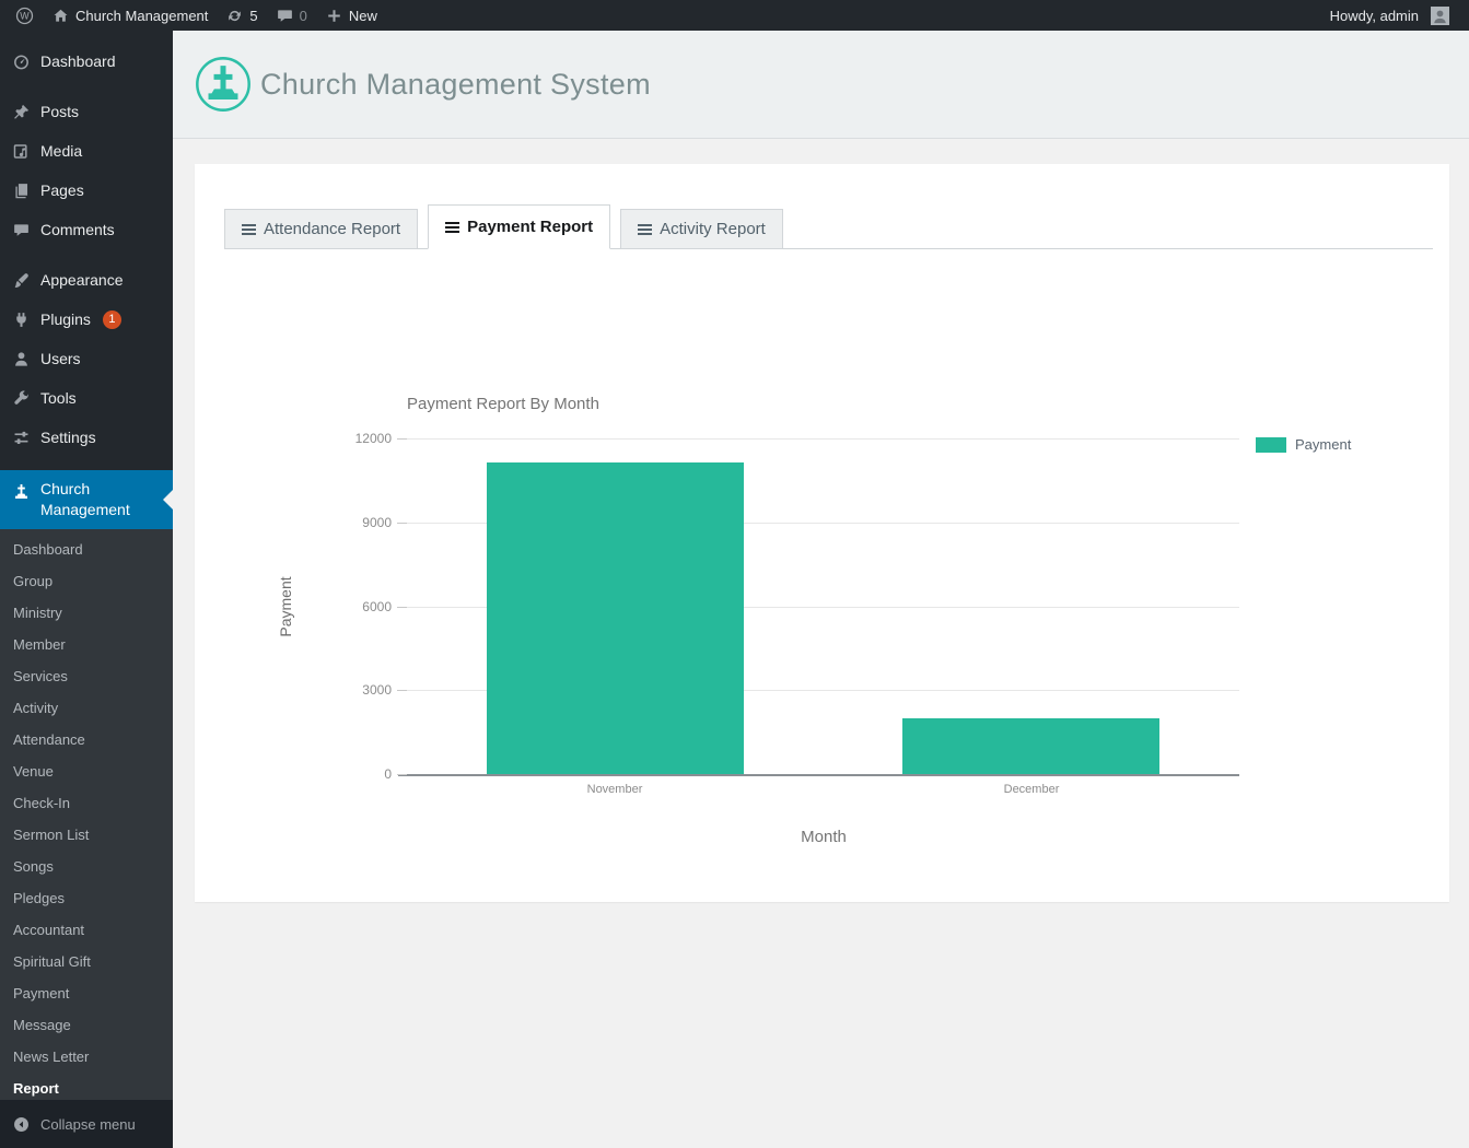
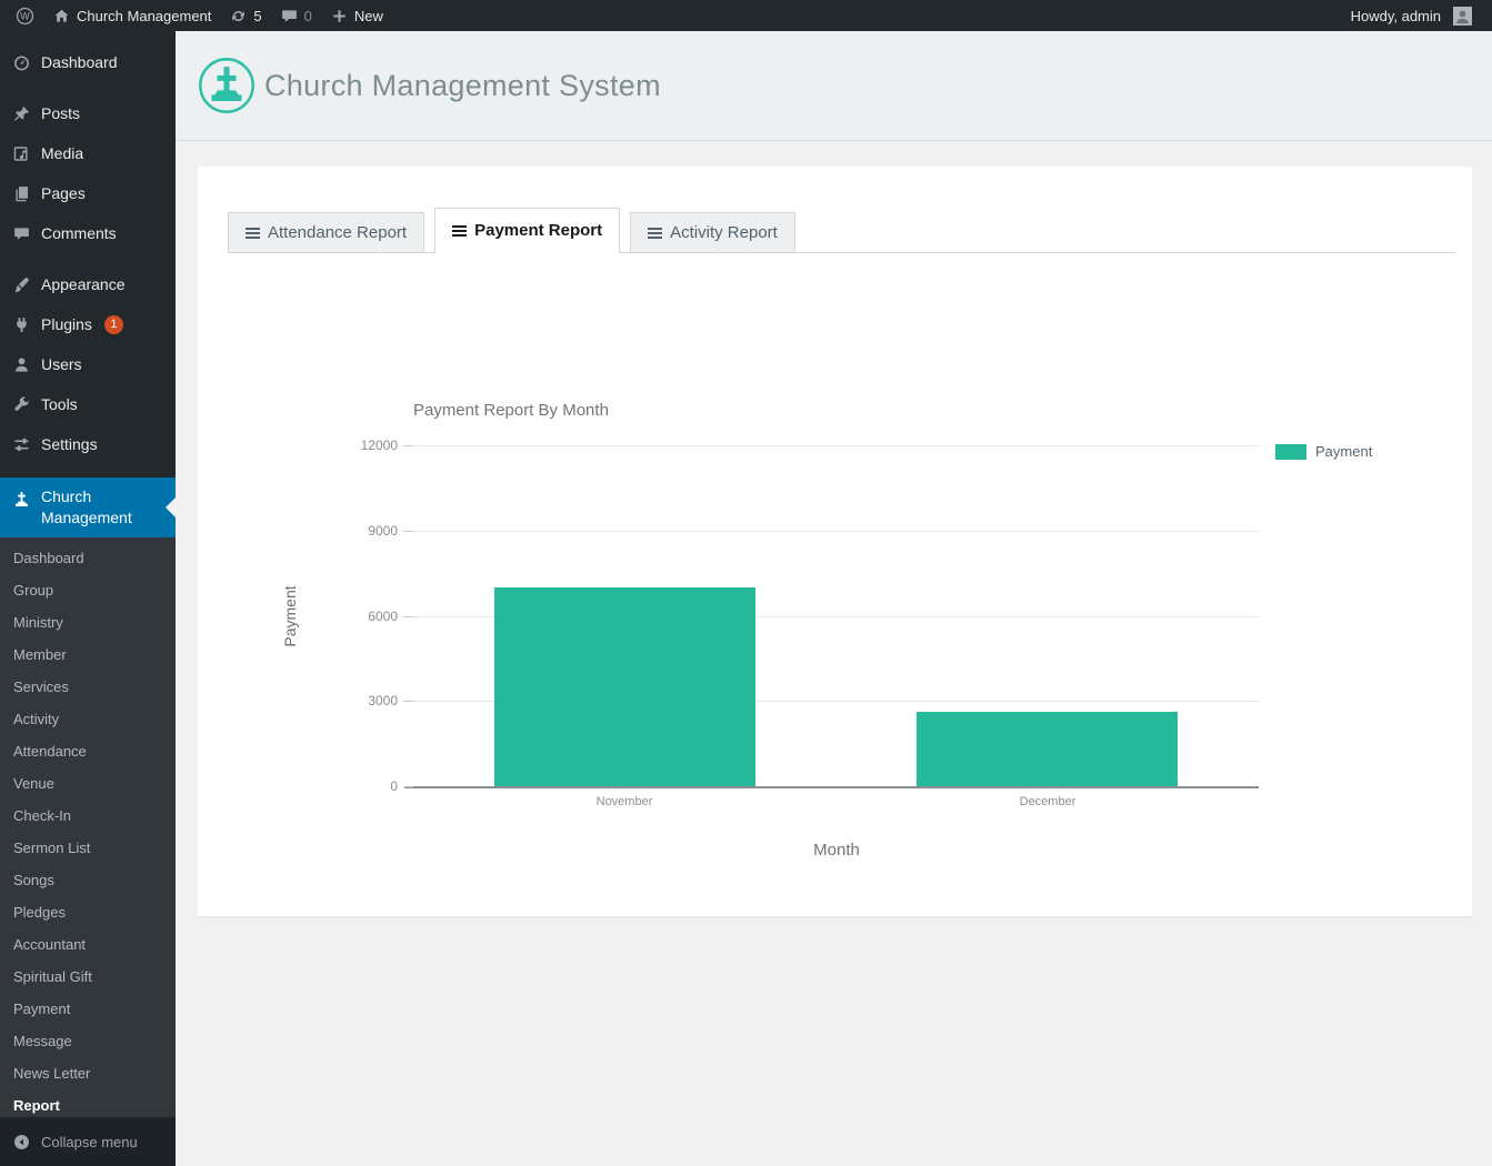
November: 11200 -> 7000
December: 2000 -> 2600
